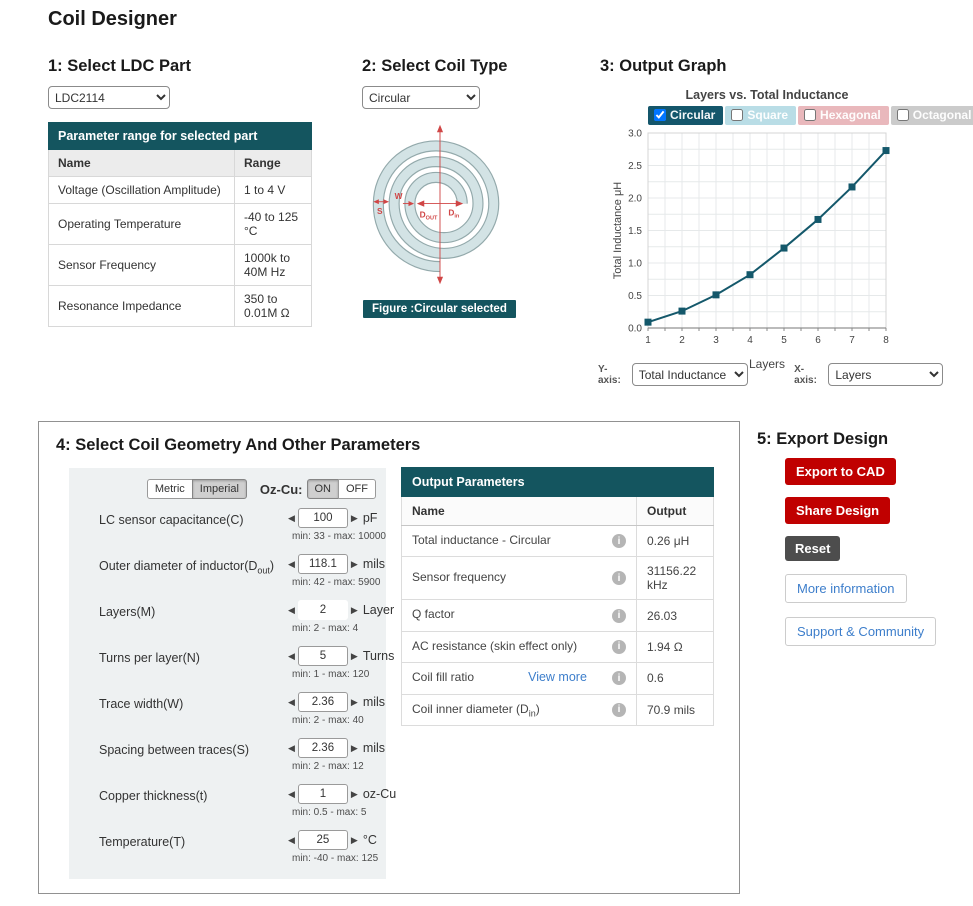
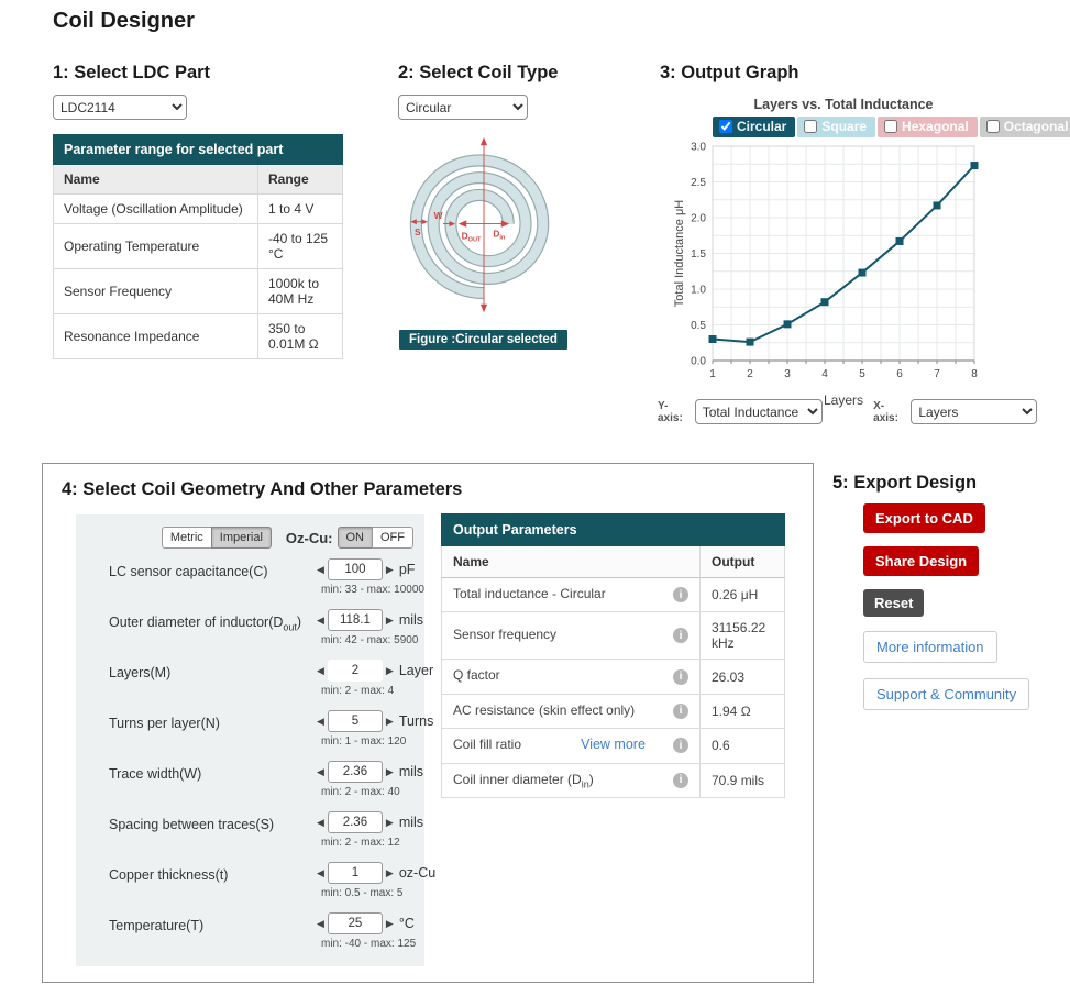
1: 0.1 -> 0.3
